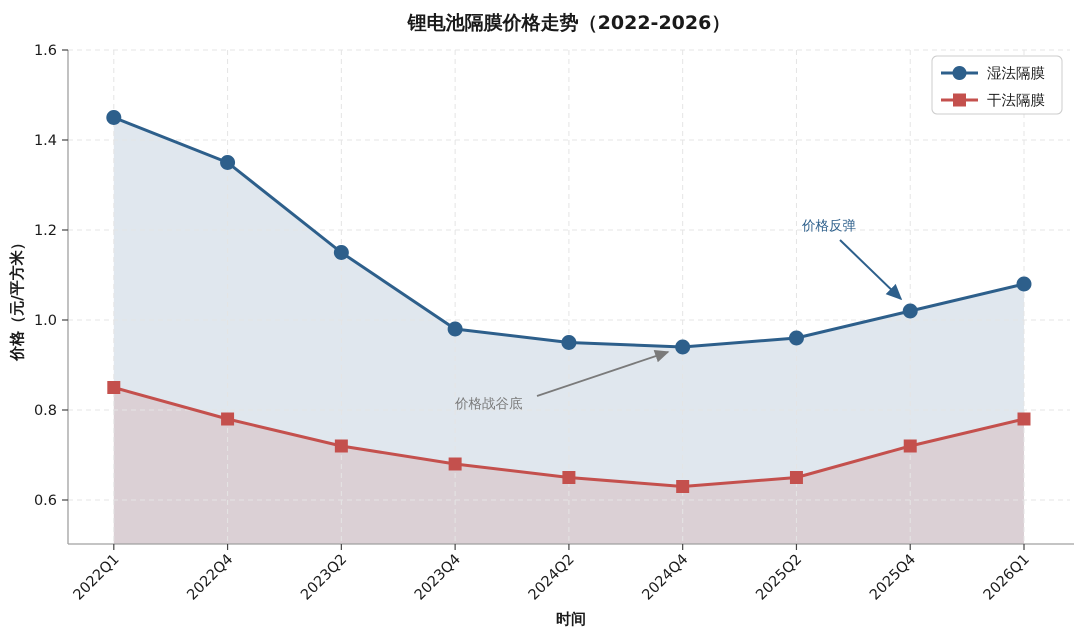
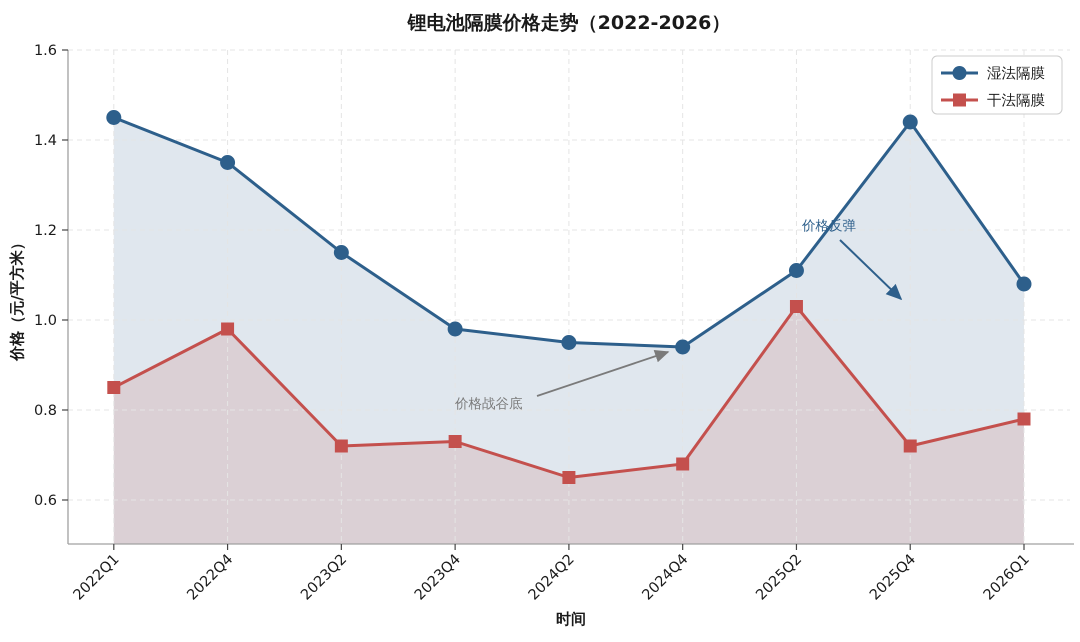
干法隔膜/2022Q4: 0.78 -> 0.98
干法隔膜/2023Q4: 0.68 -> 0.73
干法隔膜/2024Q4: 0.63 -> 0.68
湿法隔膜/2025Q2: 0.96 -> 1.11
干法隔膜/2025Q2: 0.65 -> 1.03
湿法隔膜/2025Q4: 1.02 -> 1.44
